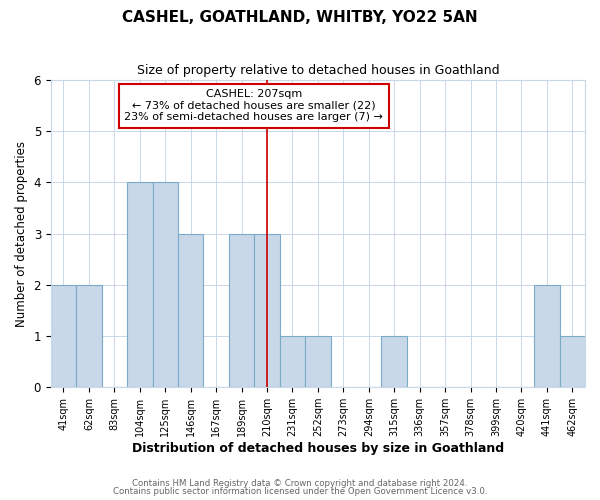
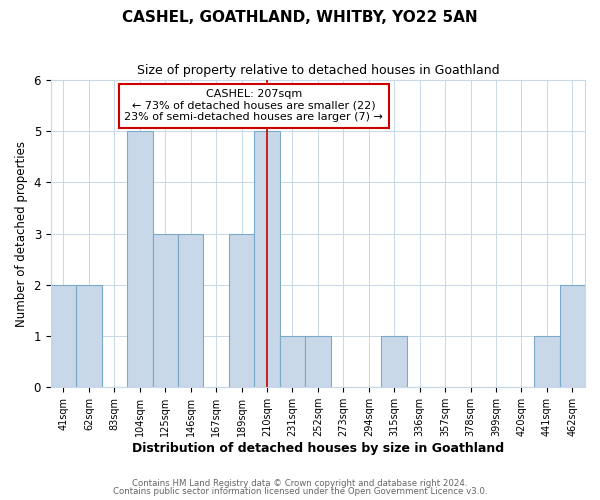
104sqm: 4 -> 5
125sqm: 4 -> 3
210sqm: 3 -> 5
441sqm: 2 -> 1
462sqm: 1 -> 2
